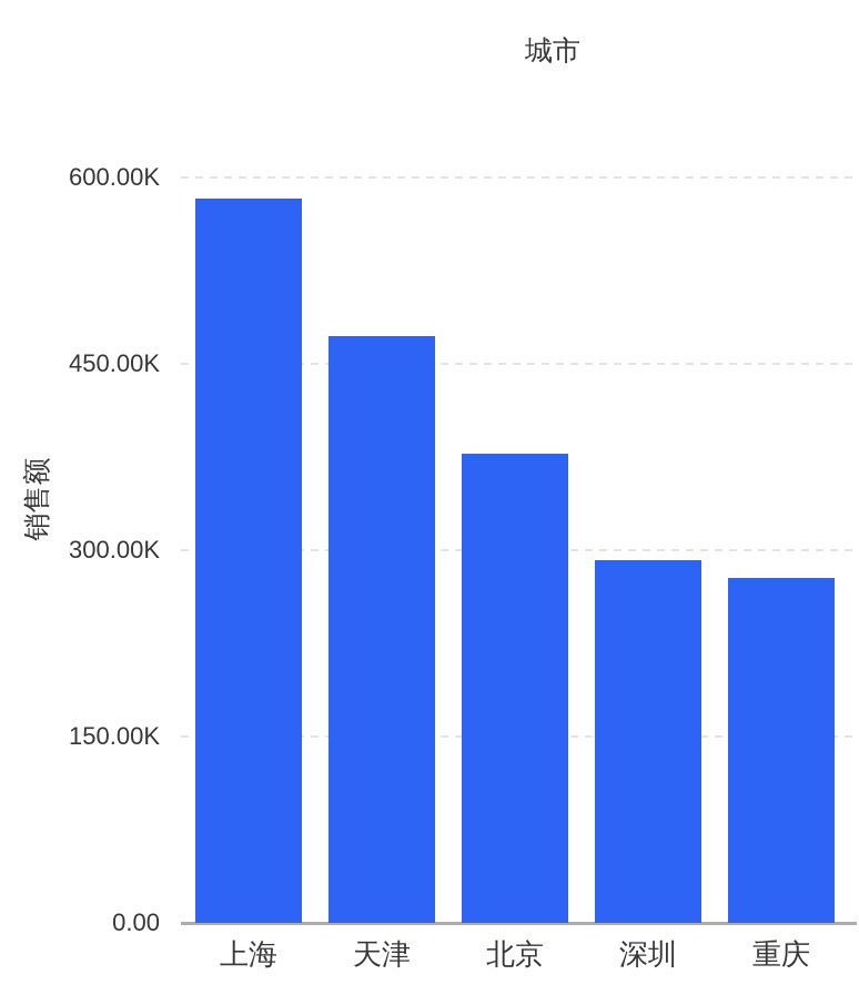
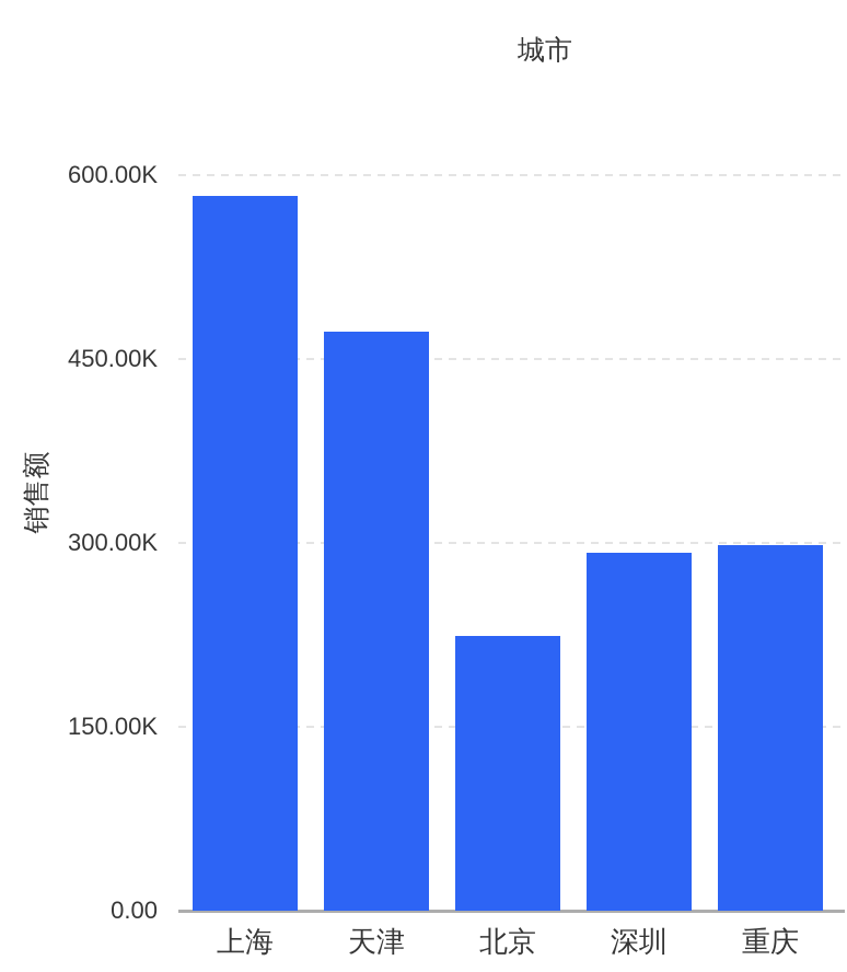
北京: 378K -> 224K
重庆: 278K -> 298K
